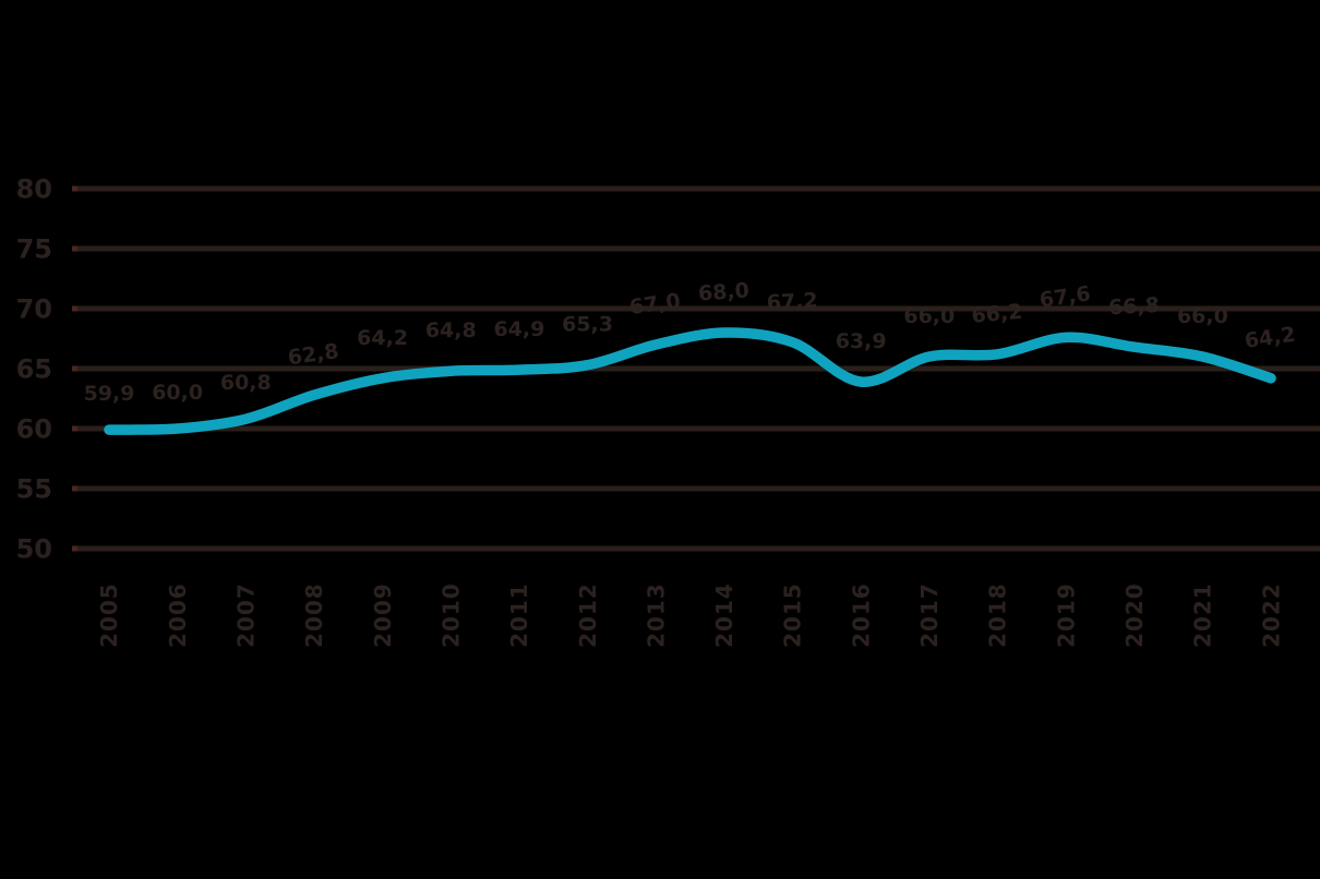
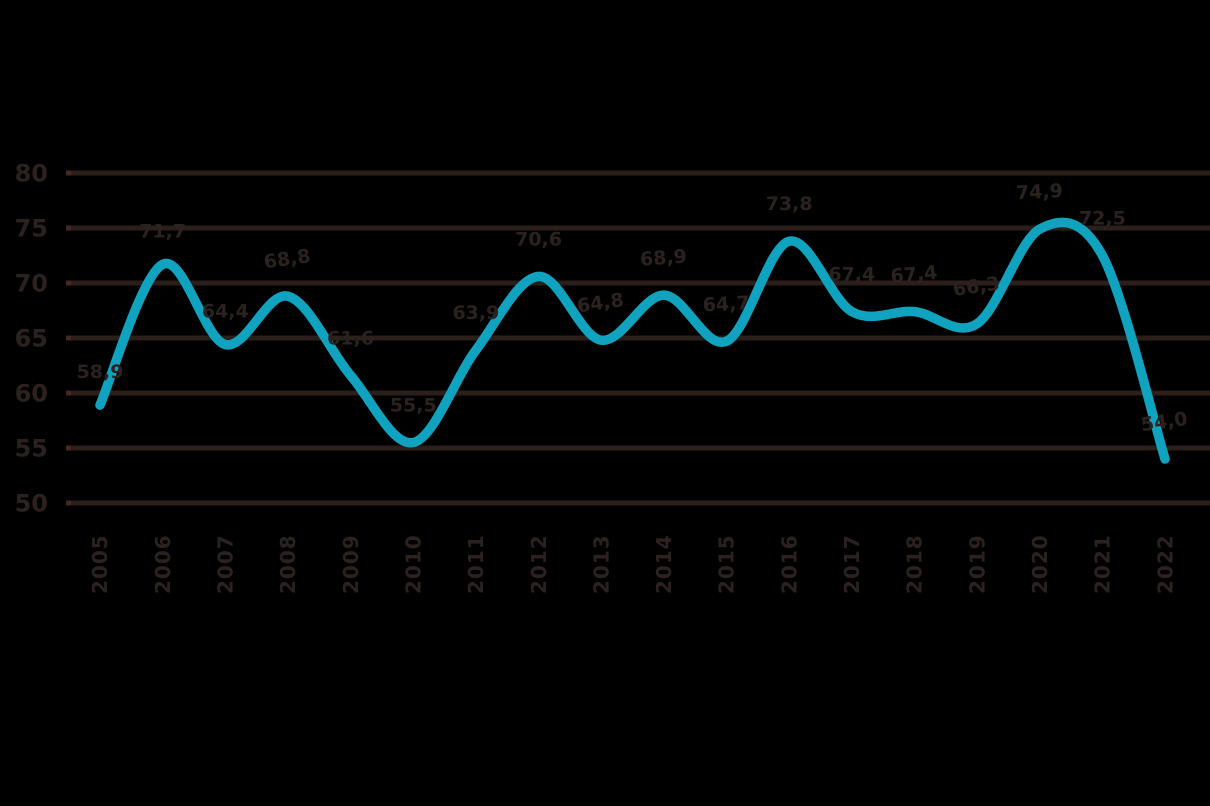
2005: 59,9 -> 58,9
2006: 60,0 -> 71,7
2007: 60,8 -> 64,4
2008: 62,8 -> 68,8
2009: 64,2 -> 61,6
2010: 64,8 -> 55,5
2011: 64,9 -> 63,9
2012: 65,3 -> 70,6
2013: 67,0 -> 64,8
2014: 68,0 -> 68,9
2015: 67,2 -> 64,7
2016: 63,9 -> 73,8
2017: 66,0 -> 67,4
2018: 66,2 -> 67,4
2019: 67,6 -> 66,3
2020: 66,8 -> 74,9
2021: 66,0 -> 72,5
2022: 64,2 -> 54,0
